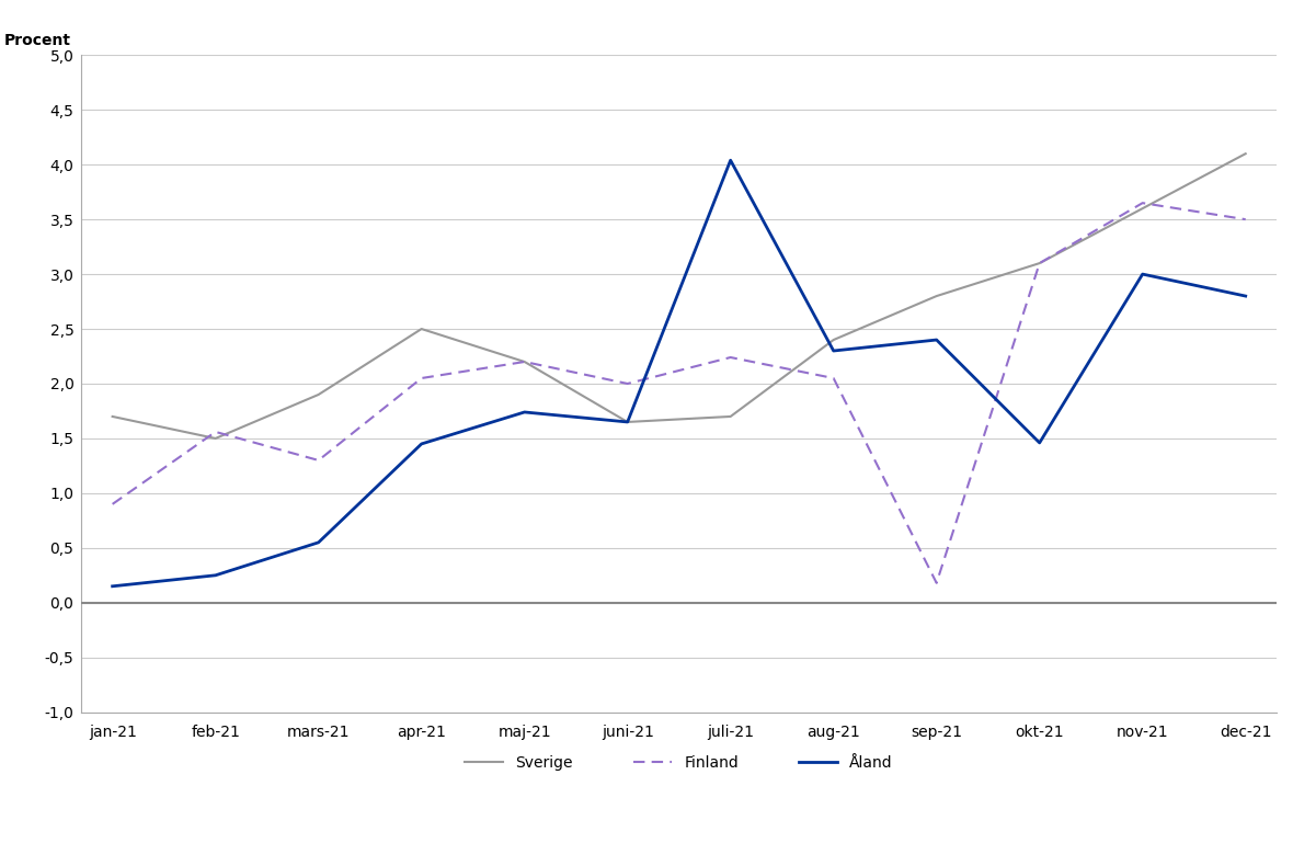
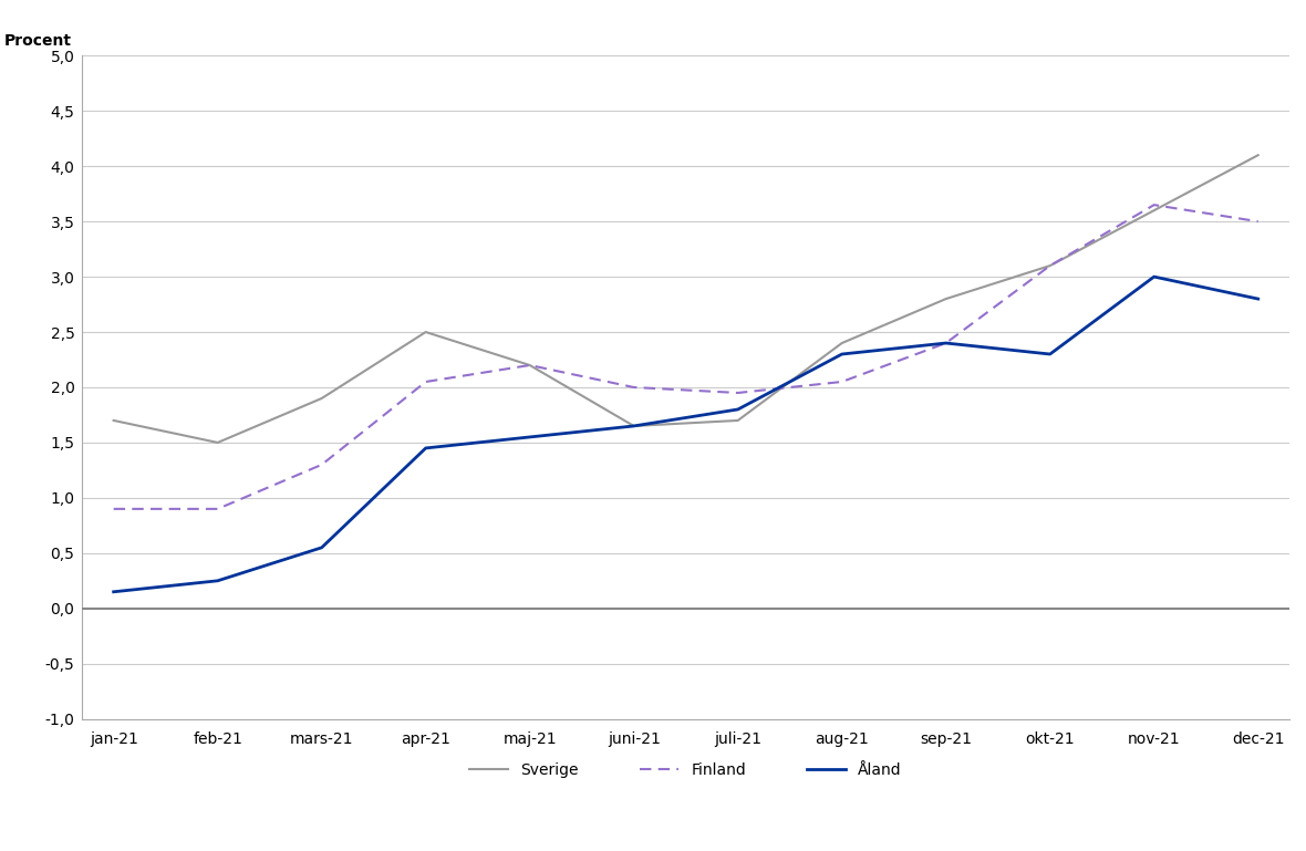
Finland/feb-21: 1,56 -> 0,90
Åland/maj-21: 1,74 -> 1,55
Finland/juli-21: 2,24 -> 1,95
Åland/juli-21: 4,04 -> 1,80
Finland/sep-21: 0,18 -> 2,40
Åland/okt-21: 1,46 -> 2,30
